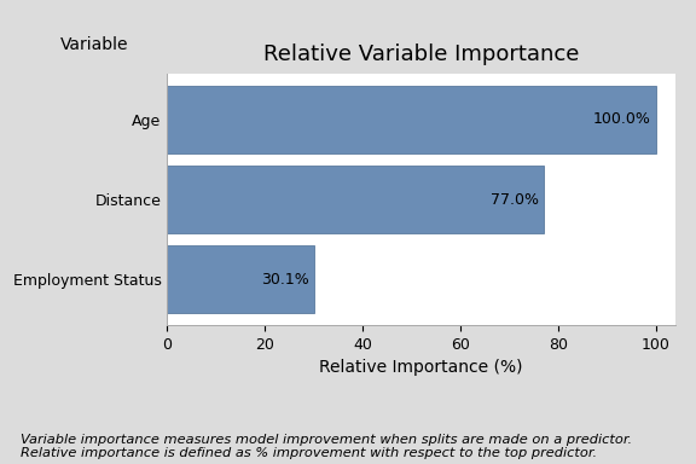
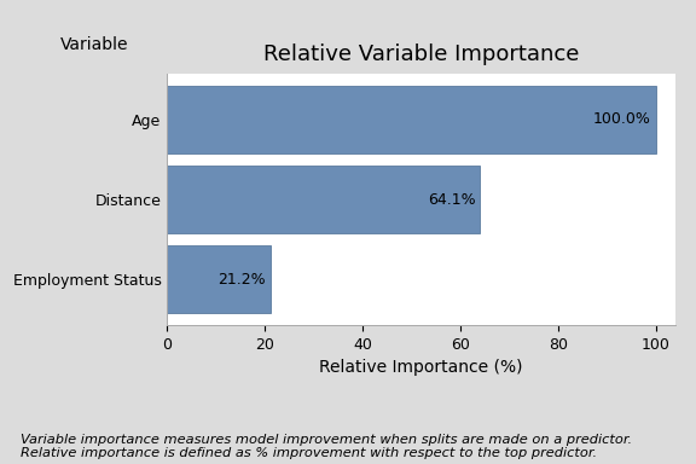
Distance: 77.0% -> 64.1%
Employment Status: 30.1% -> 21.2%
